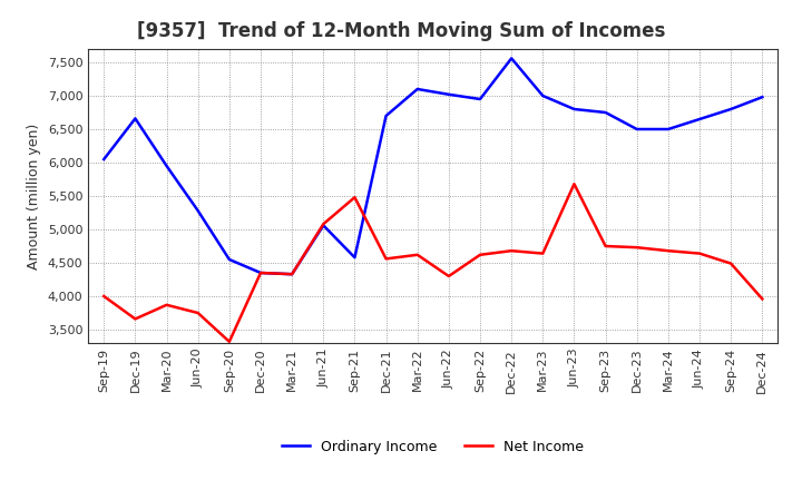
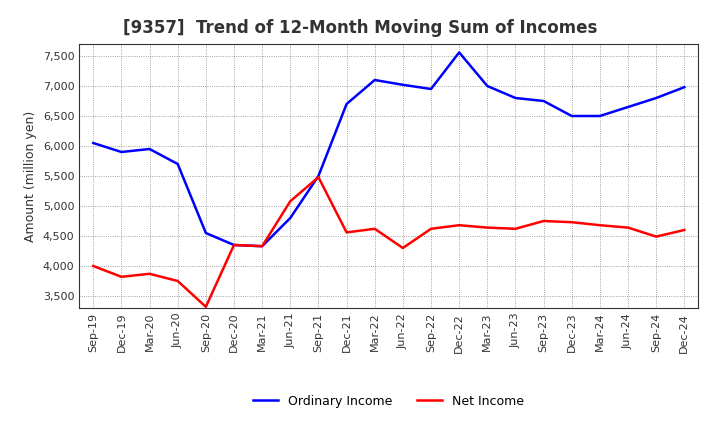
Ordinary Income/Dec-19: 6,660 -> 5,900
Net Income/Dec-19: 3,660 -> 3,820
Ordinary Income/Jun-20: 5,280 -> 5,700
Ordinary Income/Jun-21: 5,060 -> 4,800
Ordinary Income/Sep-21: 4,580 -> 5,500
Net Income/Jun-23: 5,680 -> 4,620
Net Income/Dec-24: 3,960 -> 4,600
